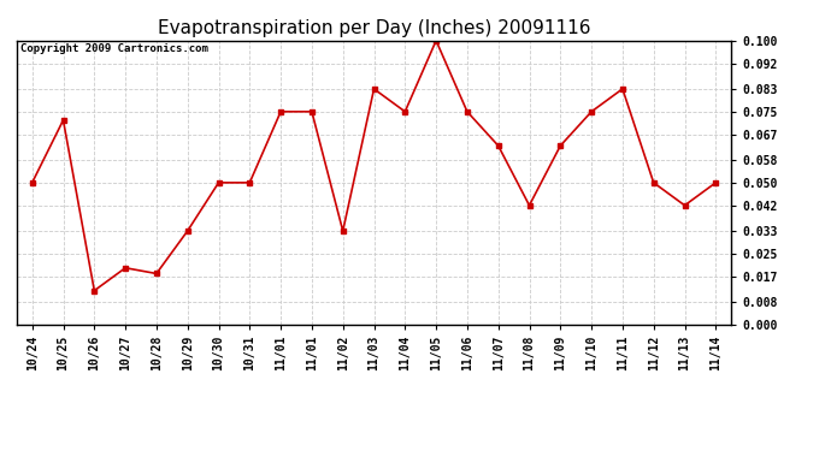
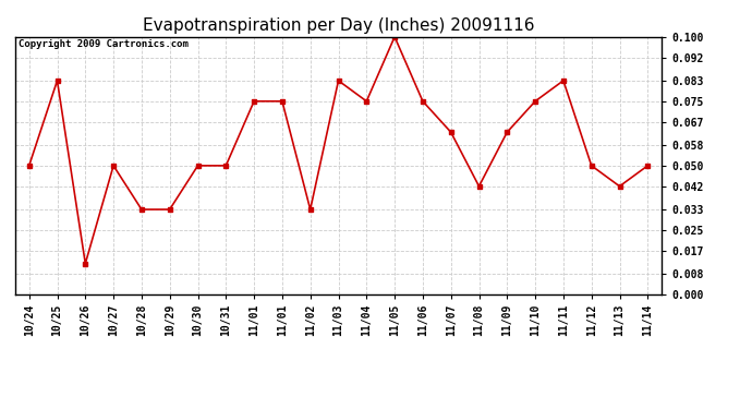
10/25: 0.072 -> 0.083
10/27: 0.020 -> 0.050
10/28: 0.018 -> 0.033
